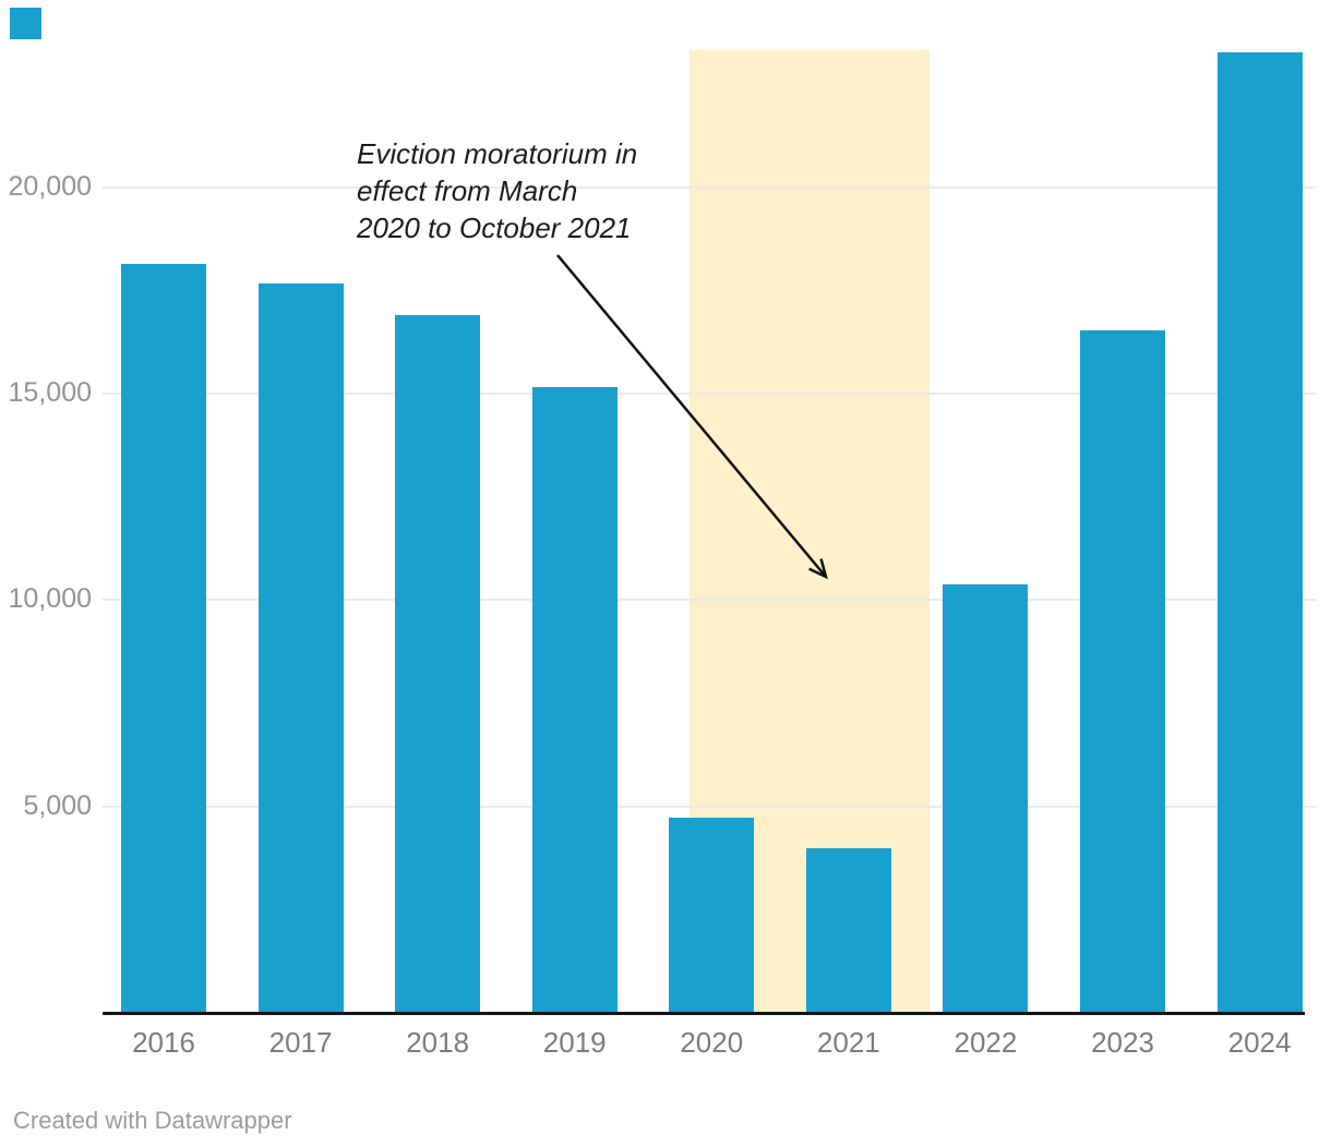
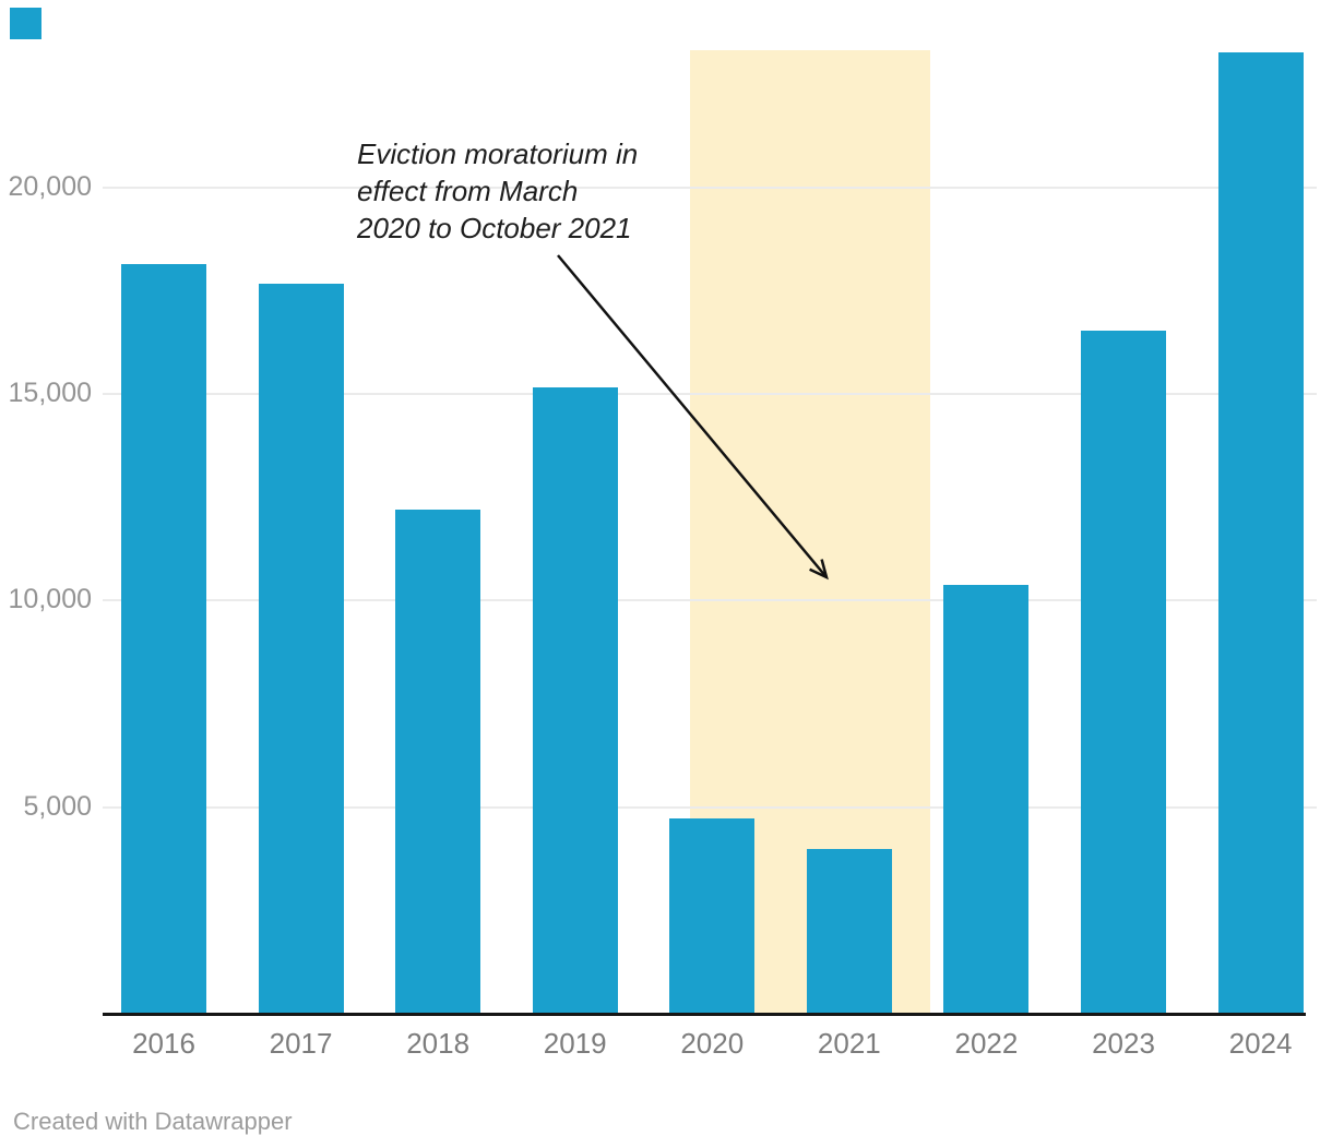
2018: 16900 -> 12200
